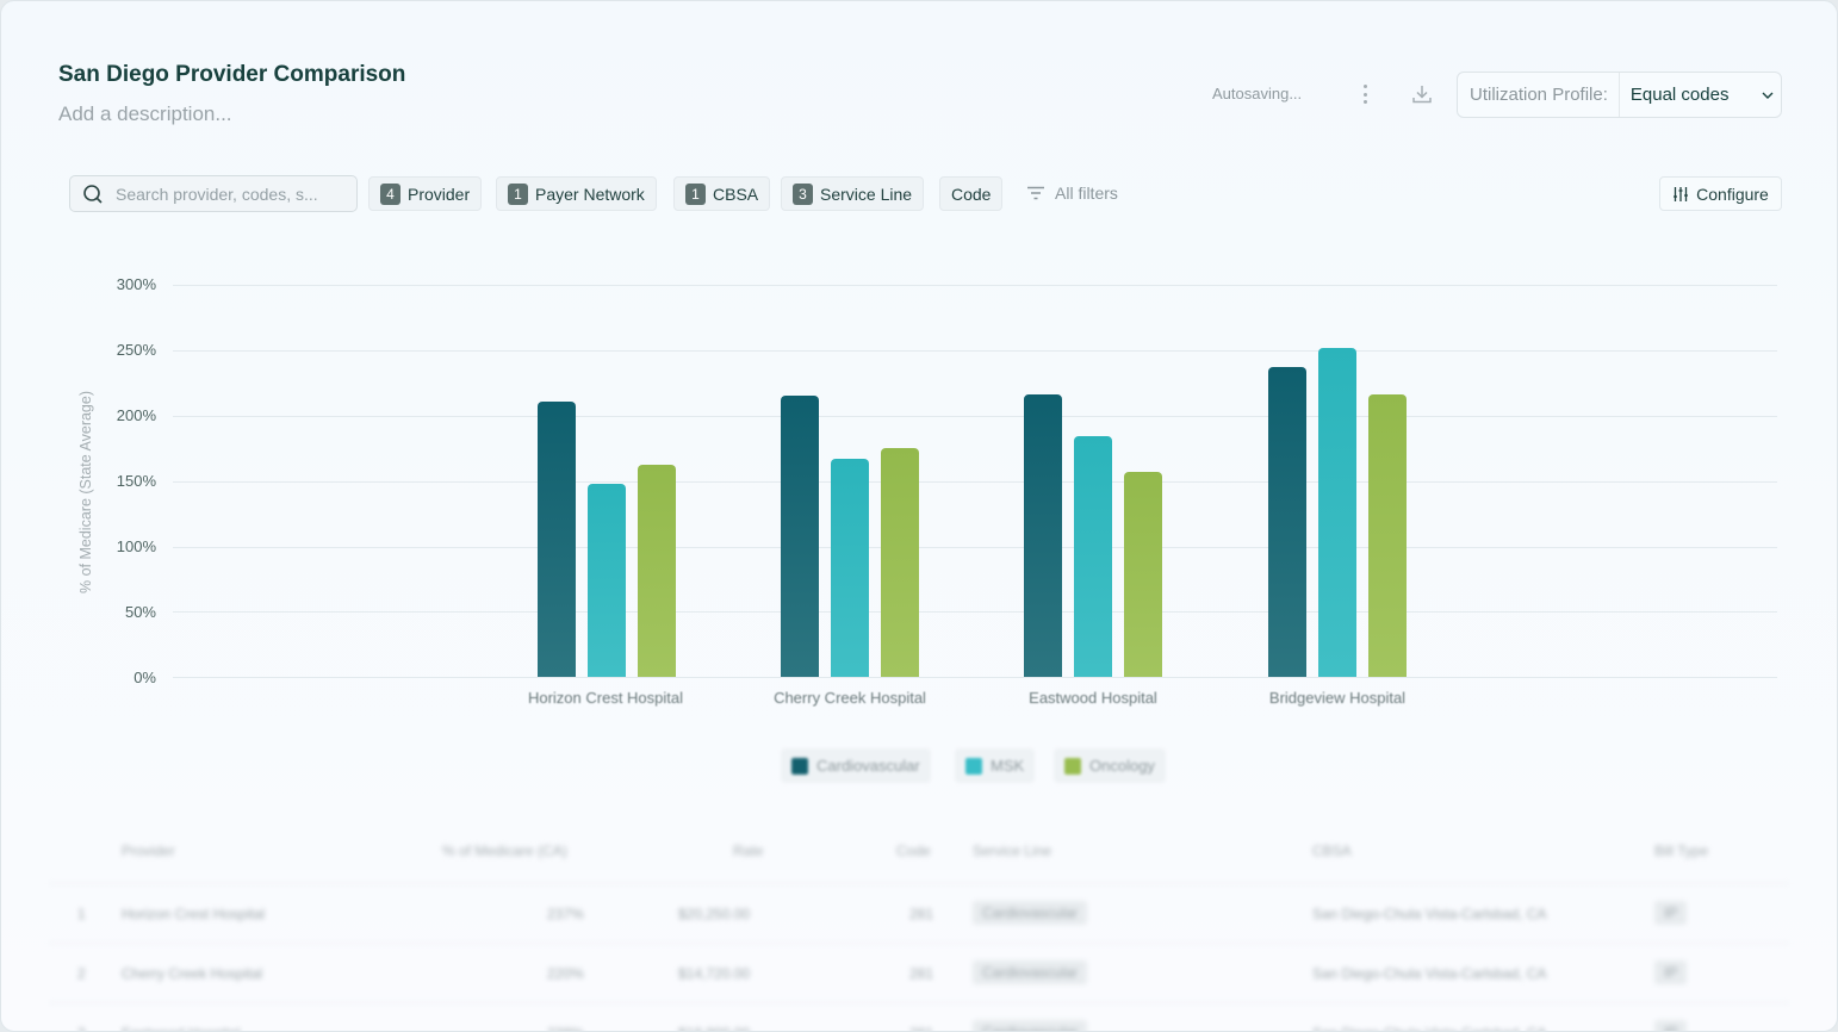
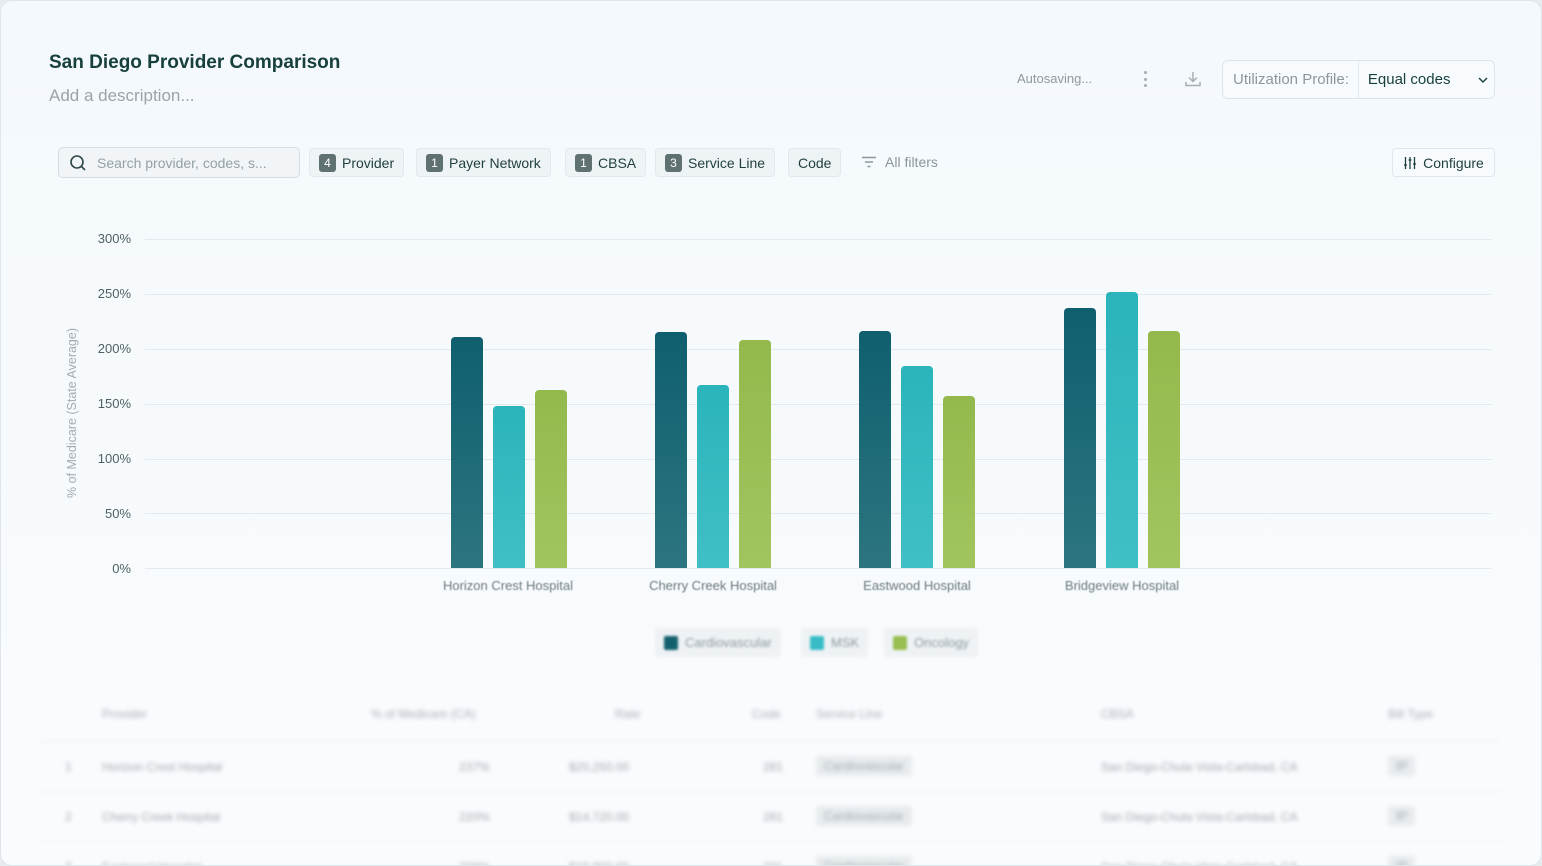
Oncology/Cherry Creek Hospital: 175% -> 208%
